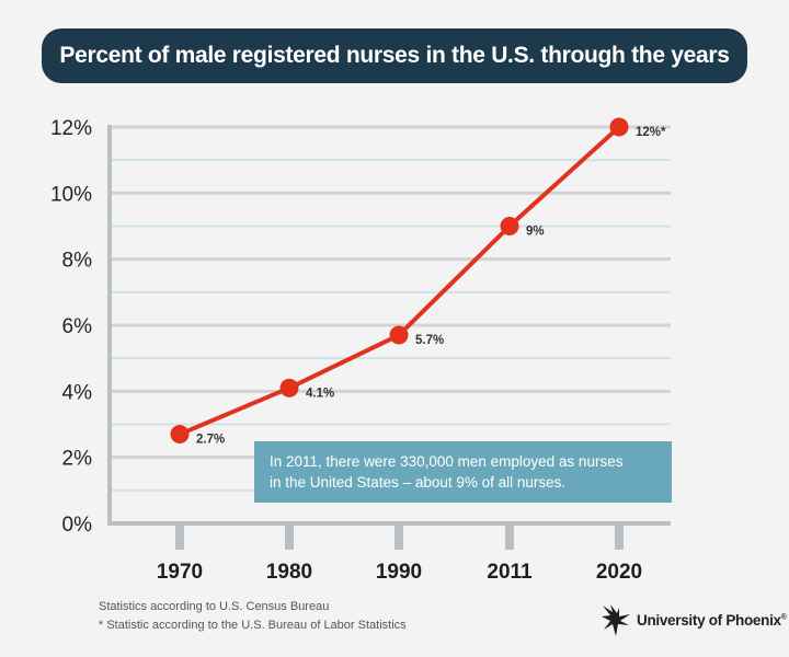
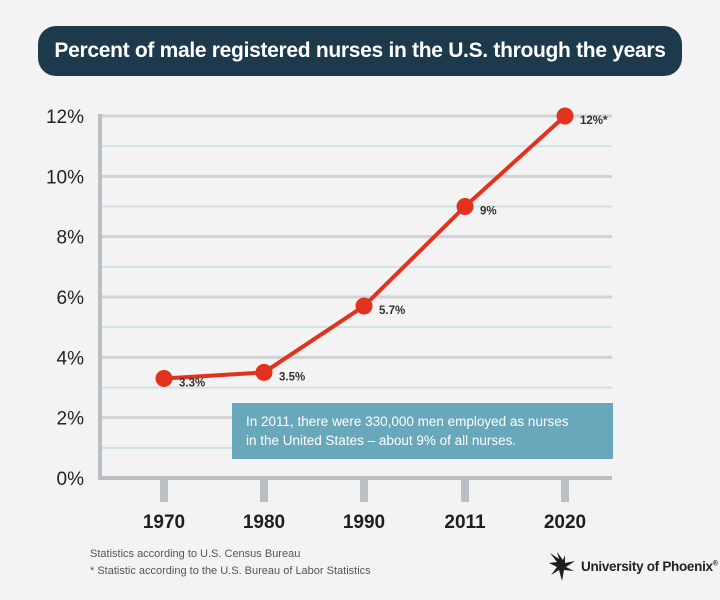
1970: 2.7% -> 3.3%
1980: 4.1% -> 3.5%
